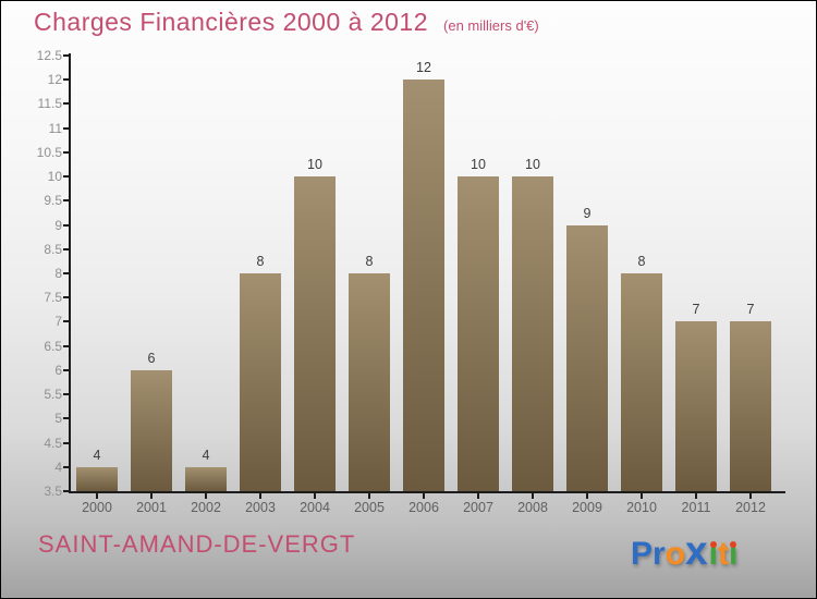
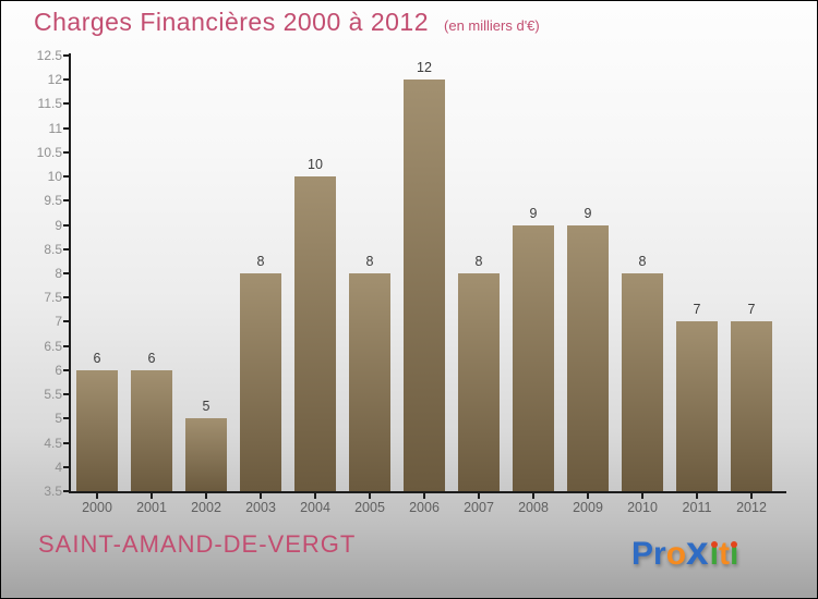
2000: 4 -> 6
2002: 4 -> 5
2007: 10 -> 8
2008: 10 -> 9
